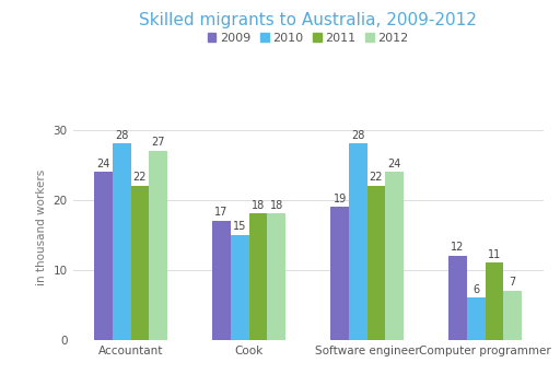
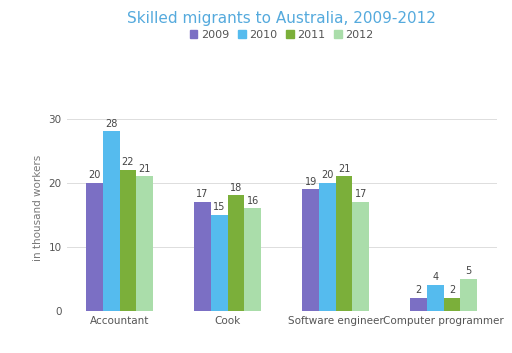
2009/Accountant: 24 -> 20
2012/Accountant: 27 -> 21
2012/Cook: 18 -> 16
2010/Software engineer: 28 -> 20
2011/Software engineer: 22 -> 21
2012/Software engineer: 24 -> 17
2009/Computer programmer: 12 -> 2
2010/Computer programmer: 6 -> 4
2011/Computer programmer: 11 -> 2
2012/Computer programmer: 7 -> 5
